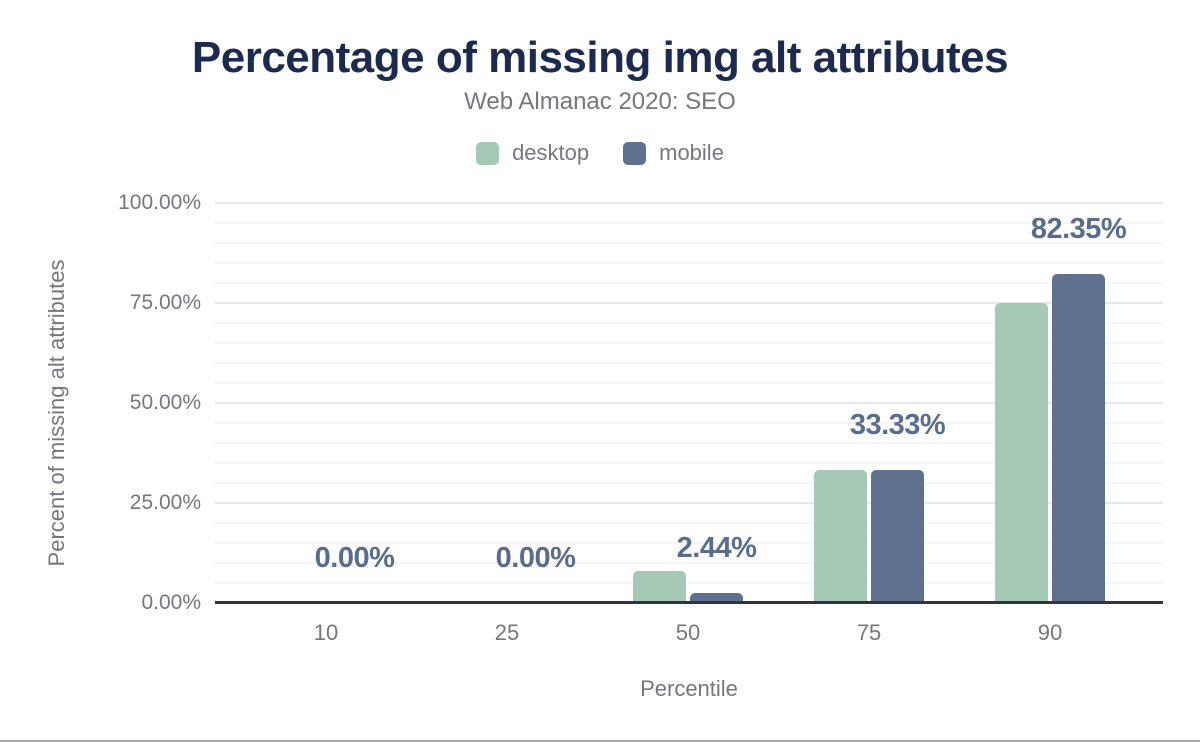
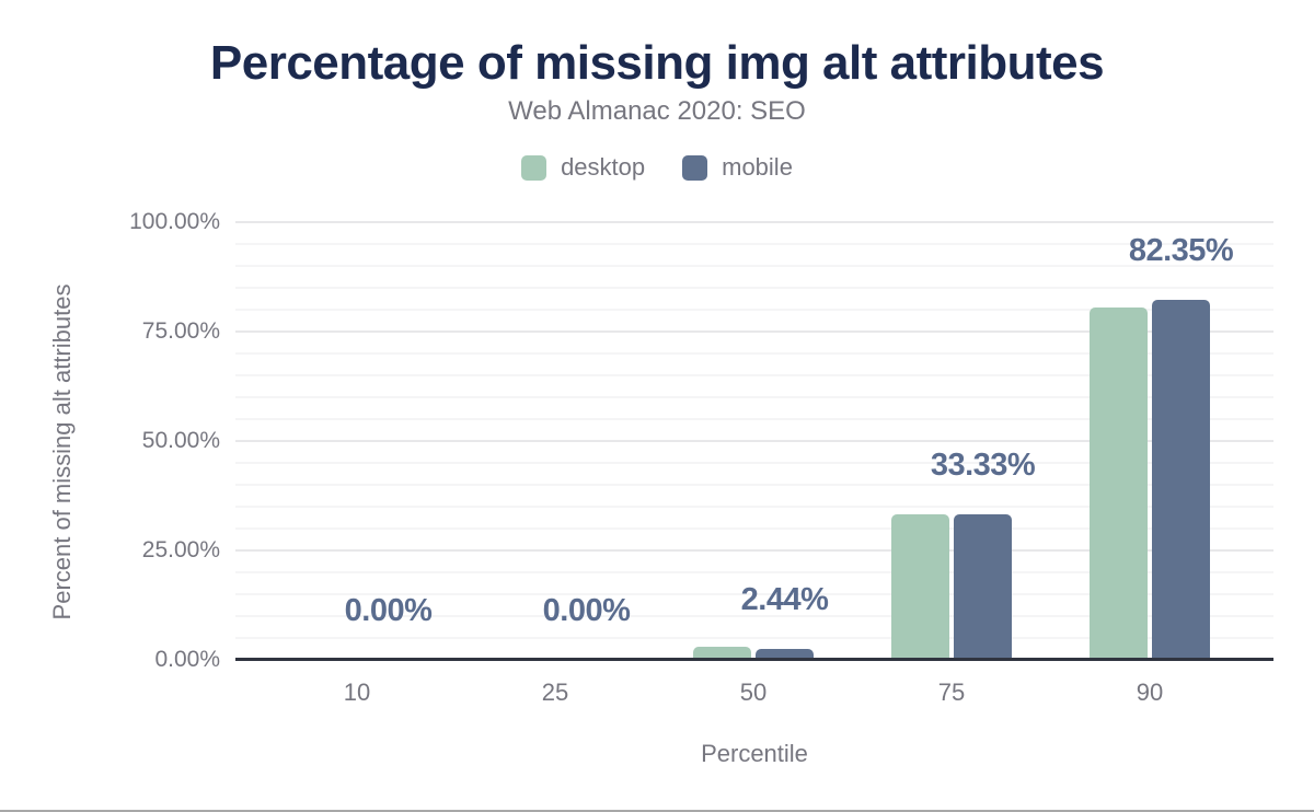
desktop/50: 8% -> 3%
desktop/90: 75% -> 80%
